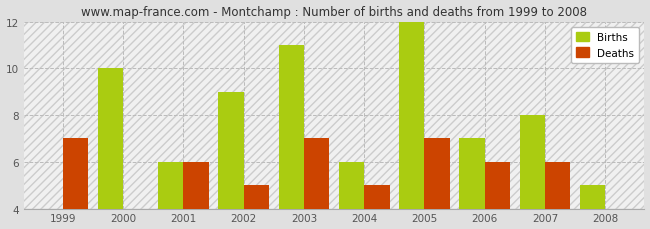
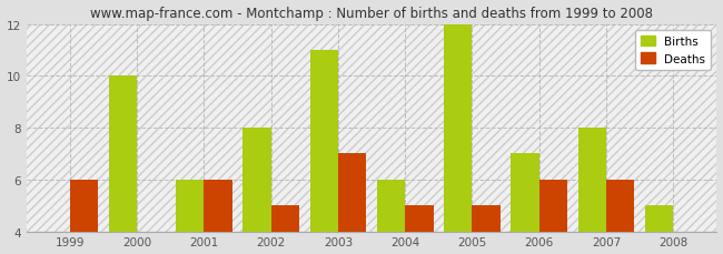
Deaths/1999: 7 -> 6
Births/2002: 9 -> 8
Deaths/2005: 7 -> 5
